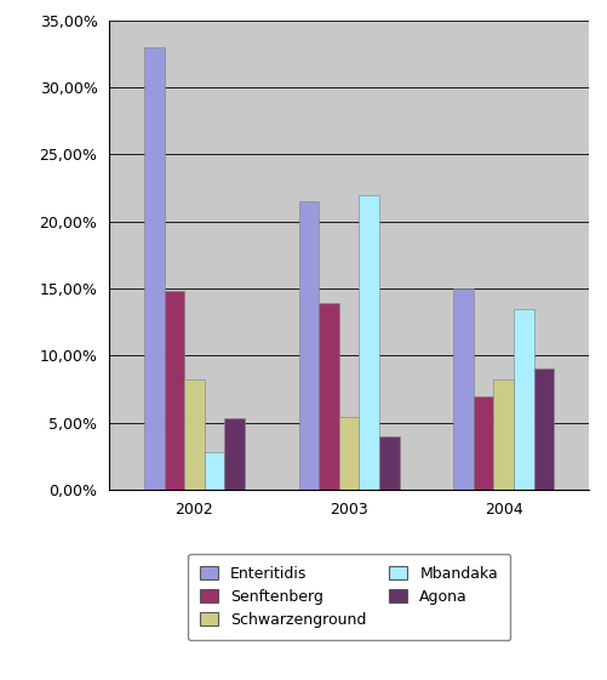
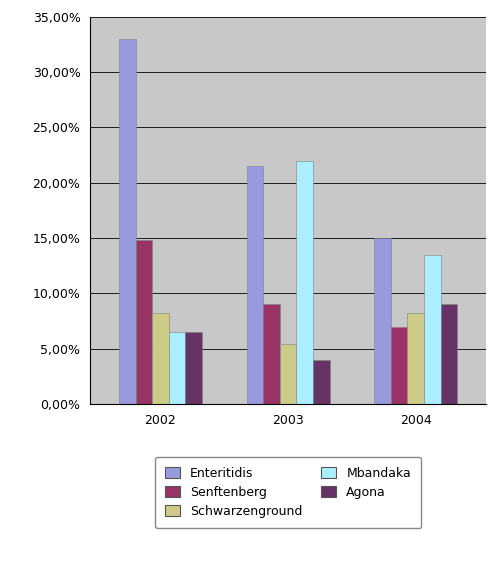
Mbandaka/2002: 2,8% -> 6,5%
Agona/2002: 5,3% -> 6,5%
Senftenberg/2003: 13,9% -> 9,0%
